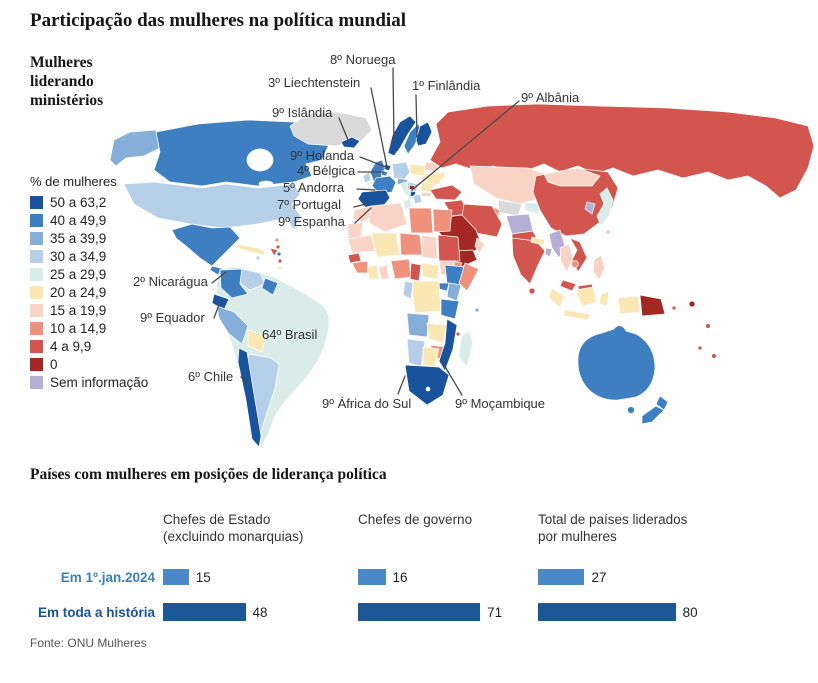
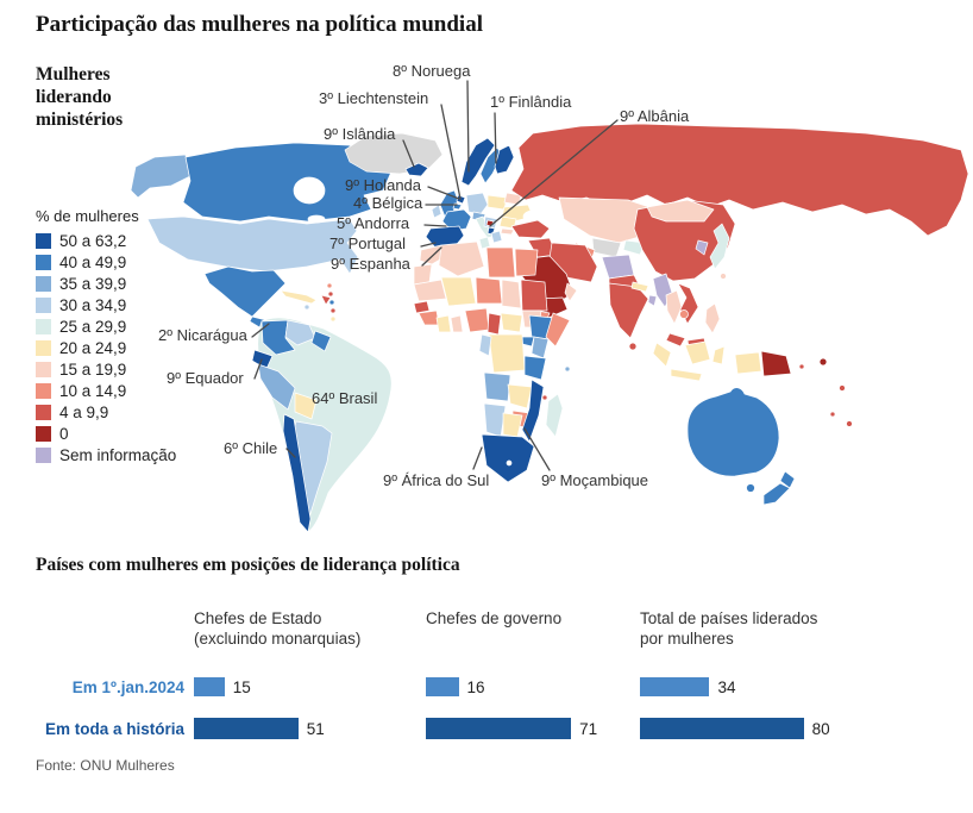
Países com mulheres em posições de liderança política/Em toda a história/Chefes de Estado (excluindo monarquias): 48 -> 51
Países com mulheres em posições de liderança política/Em 1º.jan.2024/Total de países liderados por mulheres: 27 -> 34
